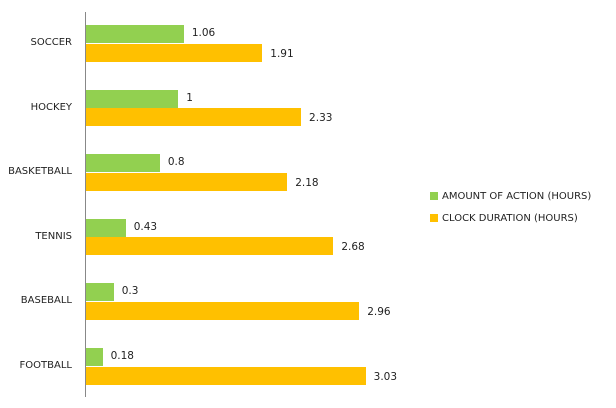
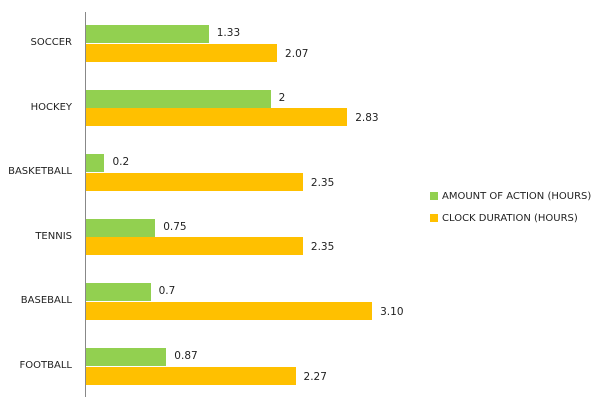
AMOUNT OF ACTION (HOURS)/SOCCER: 1.06 -> 1.33
CLOCK DURATION (HOURS)/SOCCER: 1.91 -> 2.07
AMOUNT OF ACTION (HOURS)/HOCKEY: 1 -> 2
CLOCK DURATION (HOURS)/HOCKEY: 2.33 -> 2.83
AMOUNT OF ACTION (HOURS)/BASKETBALL: 0.8 -> 0.2
CLOCK DURATION (HOURS)/BASKETBALL: 2.18 -> 2.35
AMOUNT OF ACTION (HOURS)/TENNIS: 0.43 -> 0.75
CLOCK DURATION (HOURS)/TENNIS: 2.68 -> 2.35
AMOUNT OF ACTION (HOURS)/BASEBALL: 0.3 -> 0.7
CLOCK DURATION (HOURS)/BASEBALL: 2.96 -> 3.10
AMOUNT OF ACTION (HOURS)/FOOTBALL: 0.18 -> 0.87
CLOCK DURATION (HOURS)/FOOTBALL: 3.03 -> 2.27
